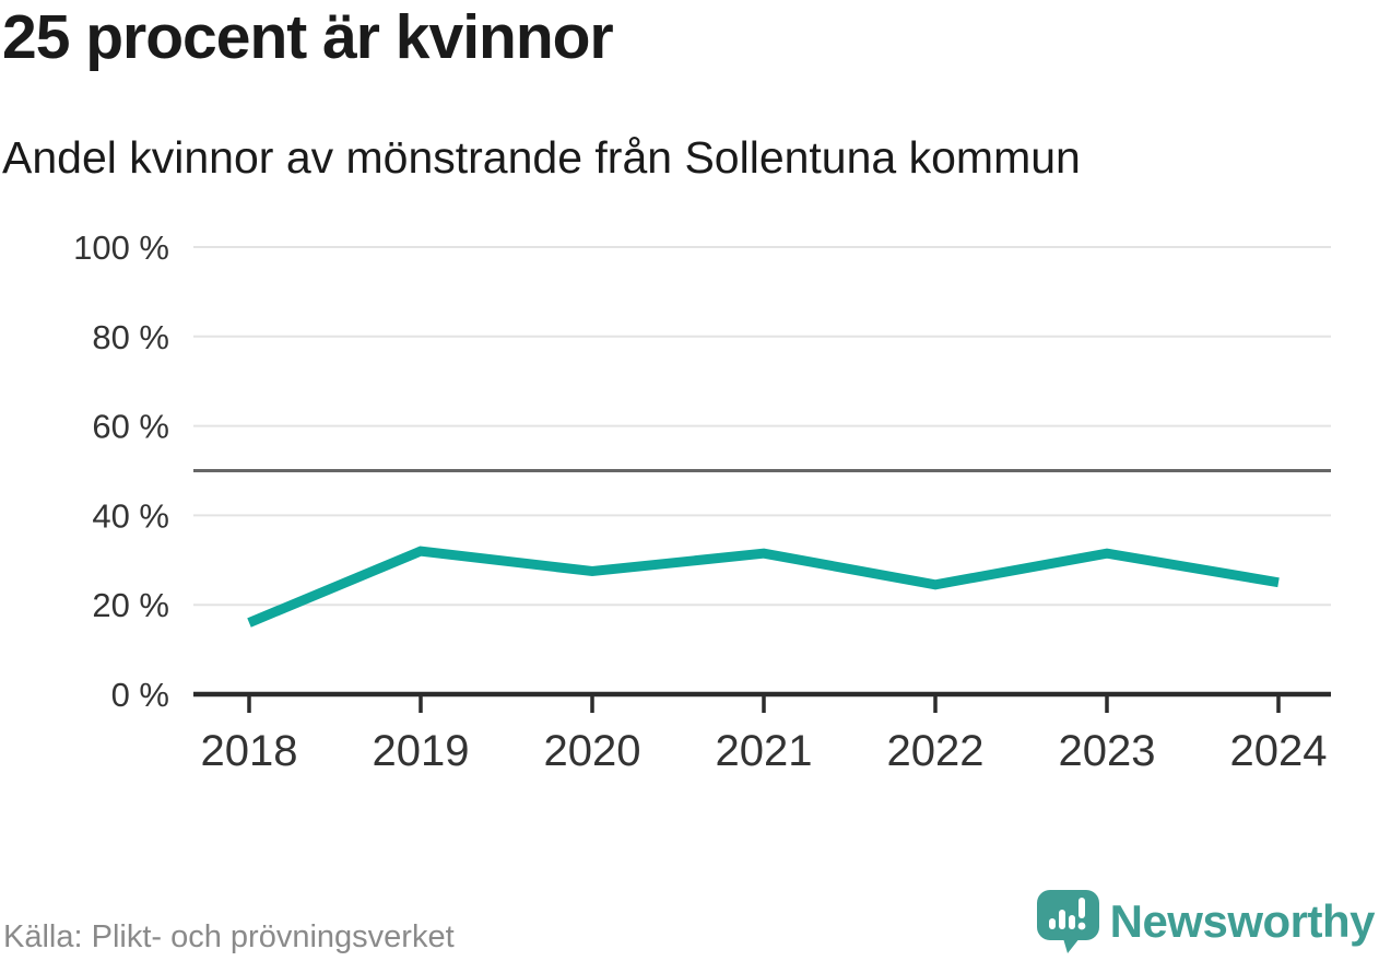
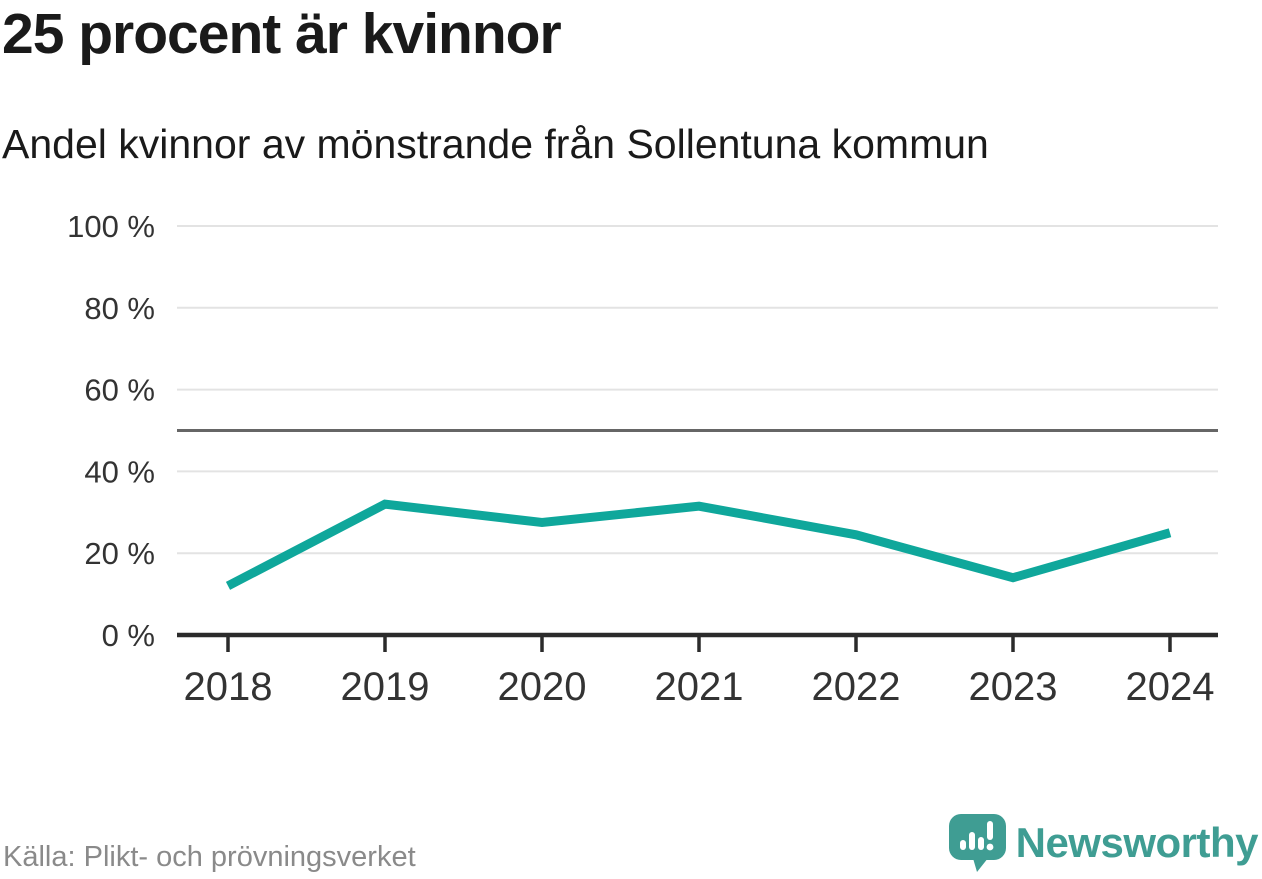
2018: 16% -> 12%
2023: 32% -> 14%
